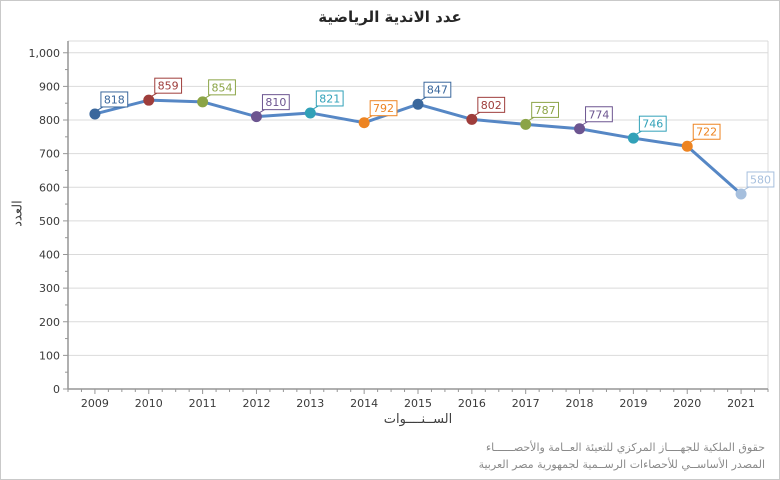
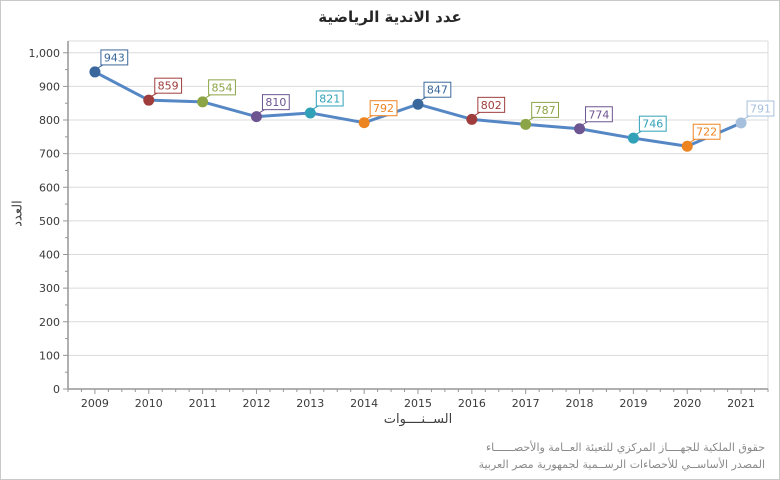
2009: 818 -> 943
2021: 580 -> 791
